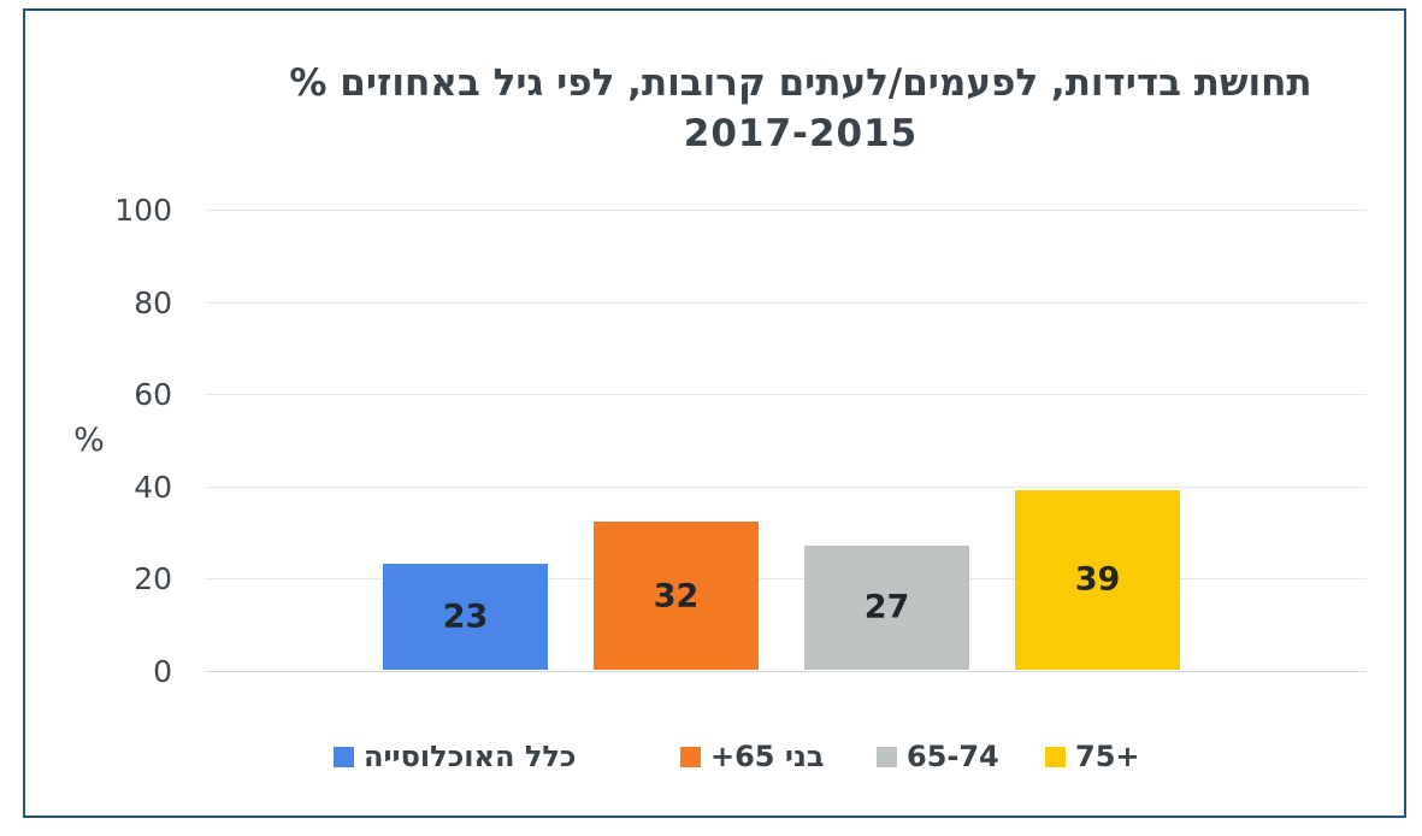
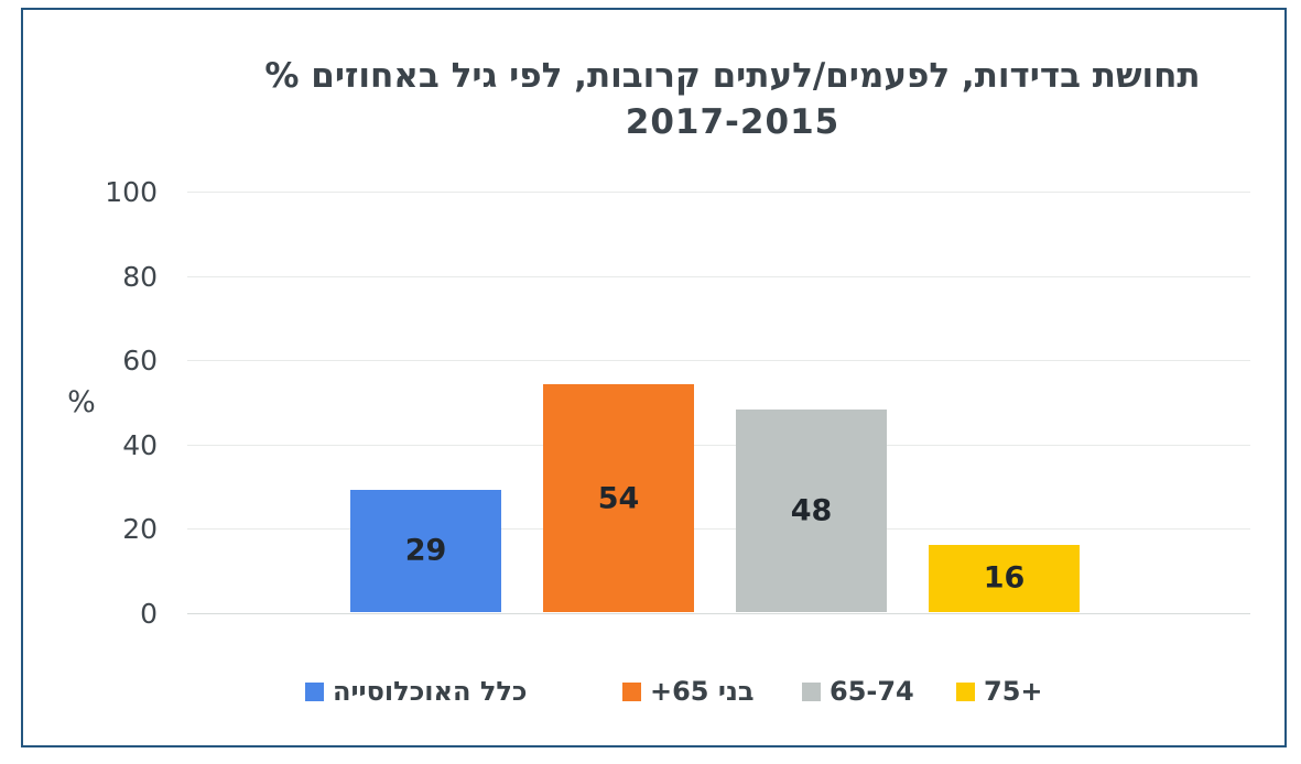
כלל האוכלוסייה: 23 -> 29
בני 65+: 32 -> 54
65-74: 27 -> 48
75+: 39 -> 16
